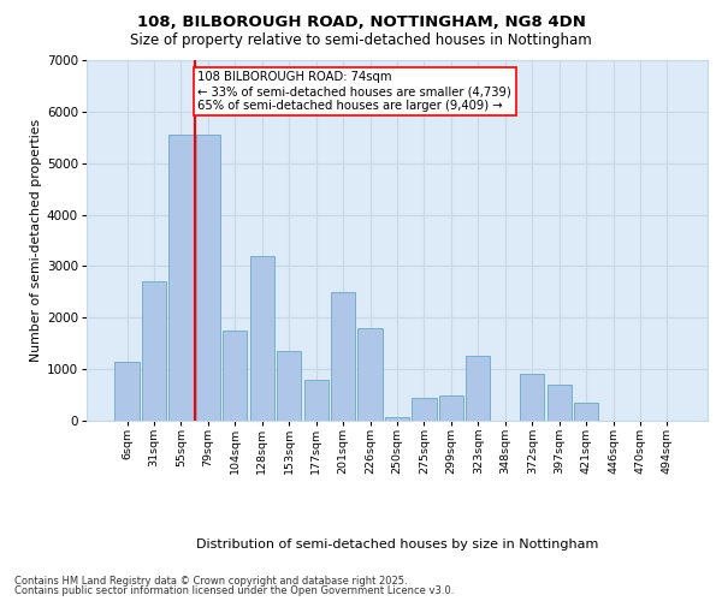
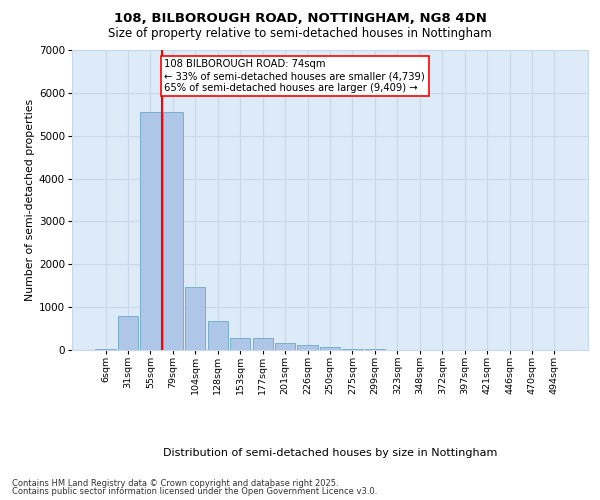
6sqm: 1150 -> 30
31sqm: 2700 -> 800
104sqm: 1750 -> 1480
128sqm: 3200 -> 680
153sqm: 1350 -> 290
177sqm: 800 -> 270
201sqm: 2500 -> 160
226sqm: 1800 -> 110
275sqm: 450 -> 30
299sqm: 500 -> 20
323sqm: 1250 -> 0
372sqm: 900 -> 0
397sqm: 700 -> 0
421sqm: 350 -> 0
